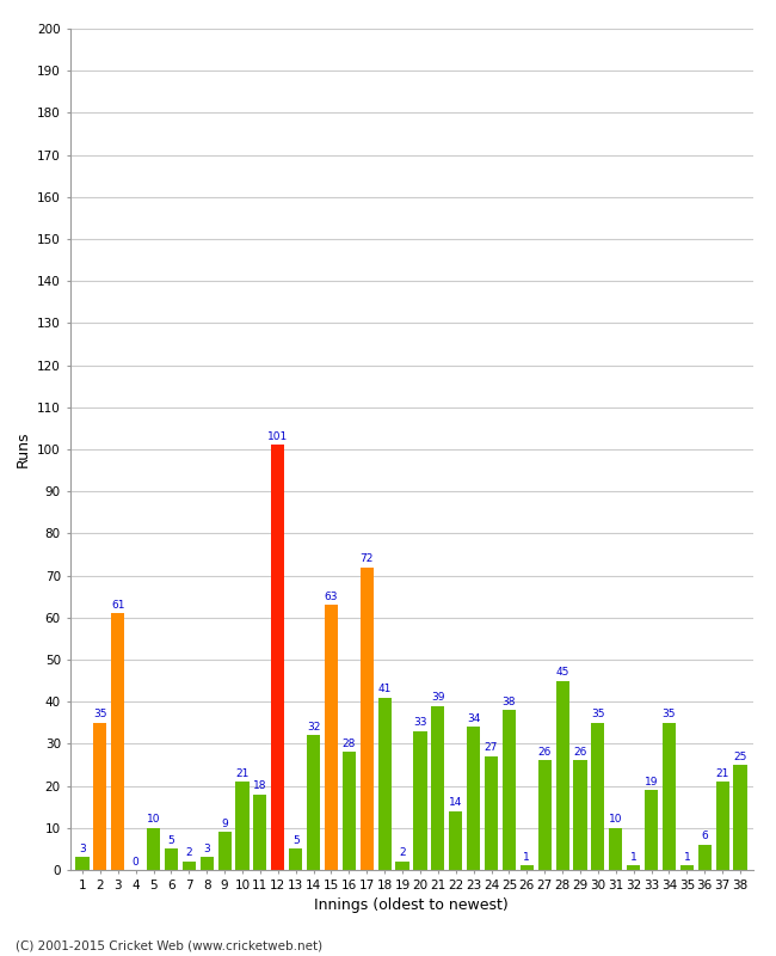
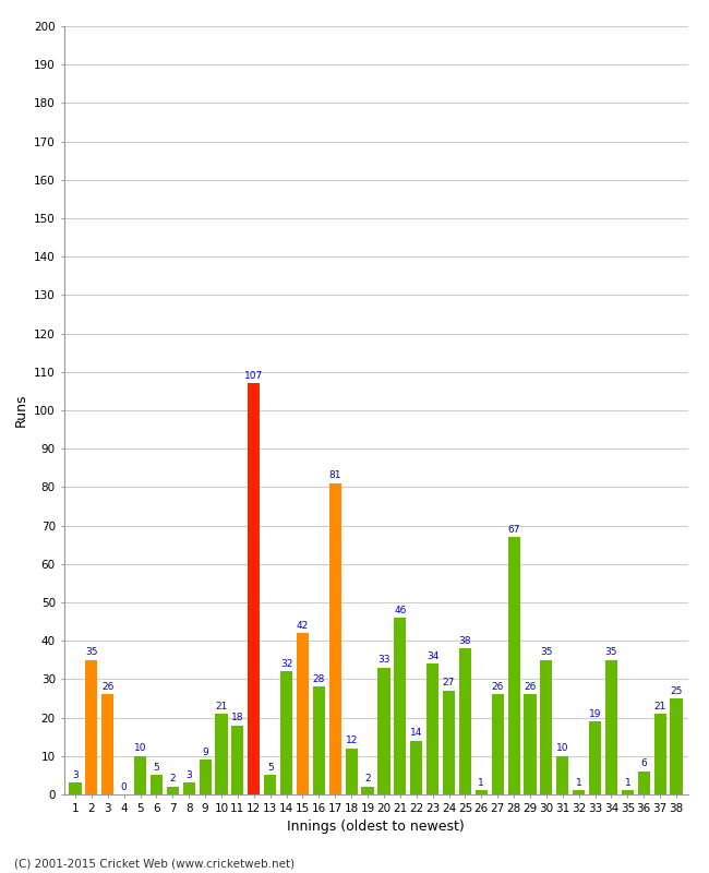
3: 61 -> 26
12: 101 -> 107
15: 63 -> 42
17: 72 -> 81
18: 41 -> 12
21: 39 -> 46
28: 45 -> 67
